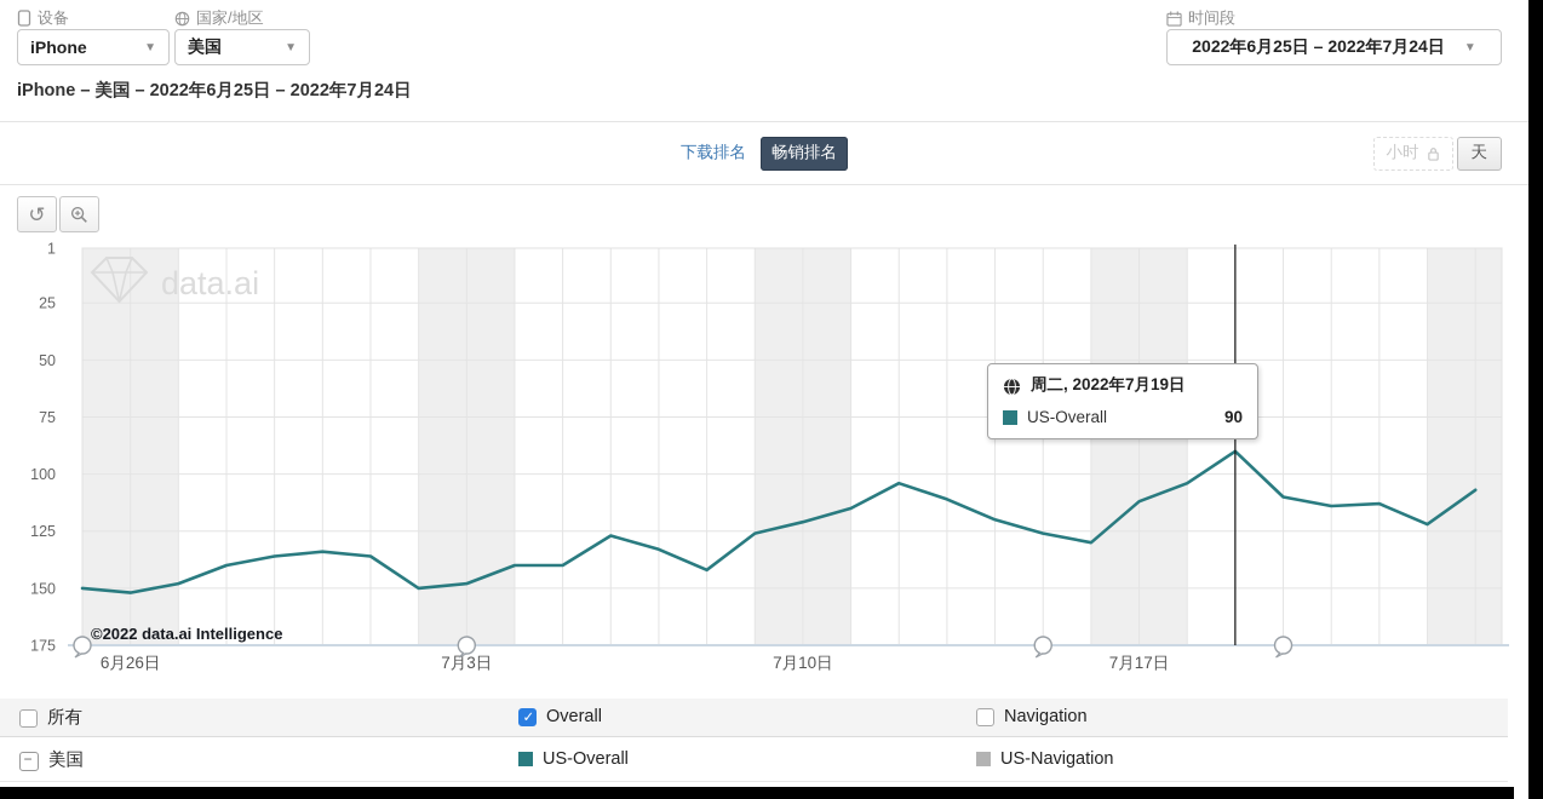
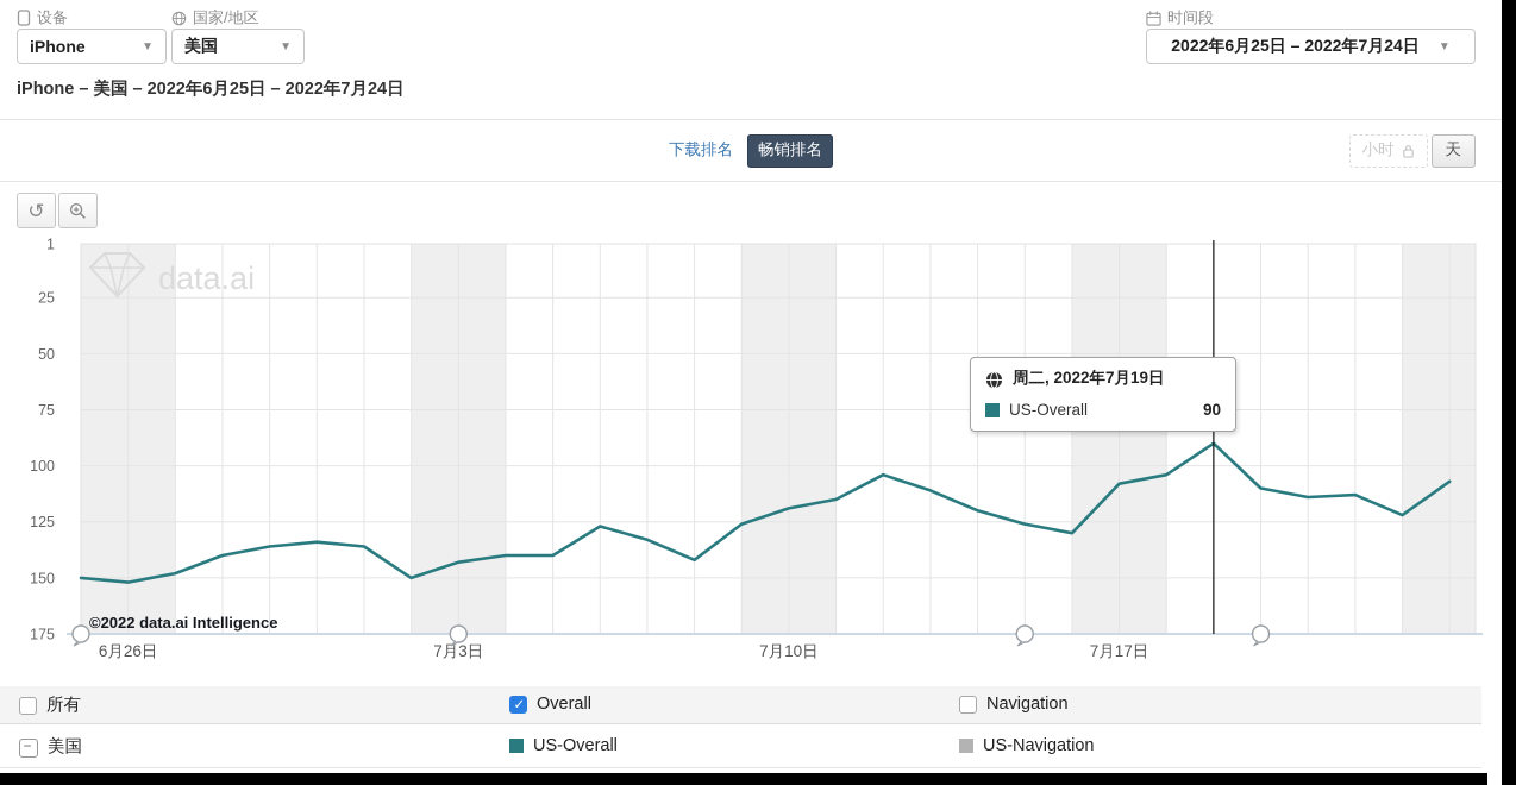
7月3日: 148 -> 143
7月10日: 121 -> 119
7月17日: 112 -> 108
